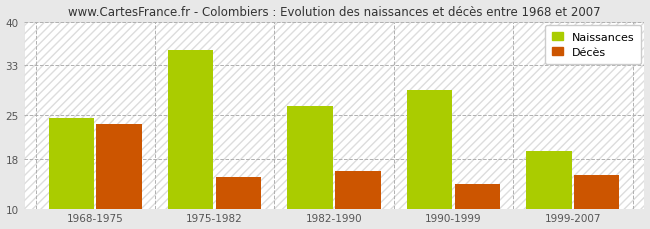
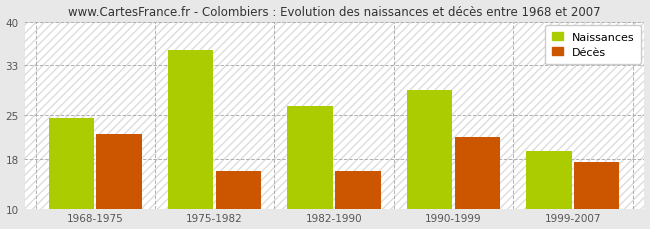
Décès/1968-1975: 23.6 -> 22.0
Décès/1975-1982: 15.0 -> 16.0
Décès/1990-1999: 14.0 -> 21.5
Décès/1999-2007: 15.4 -> 17.5
